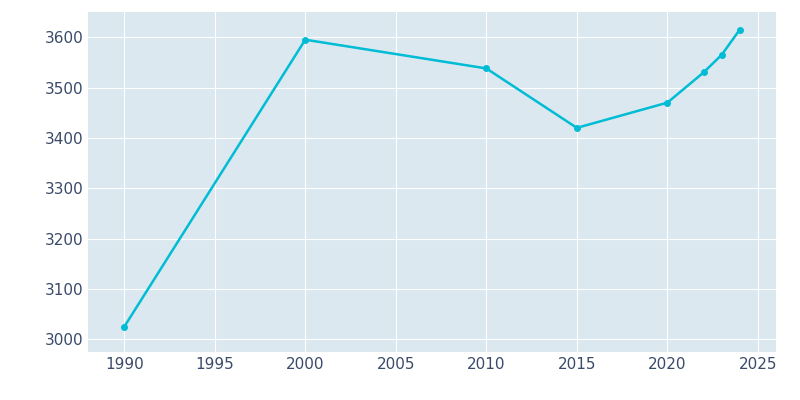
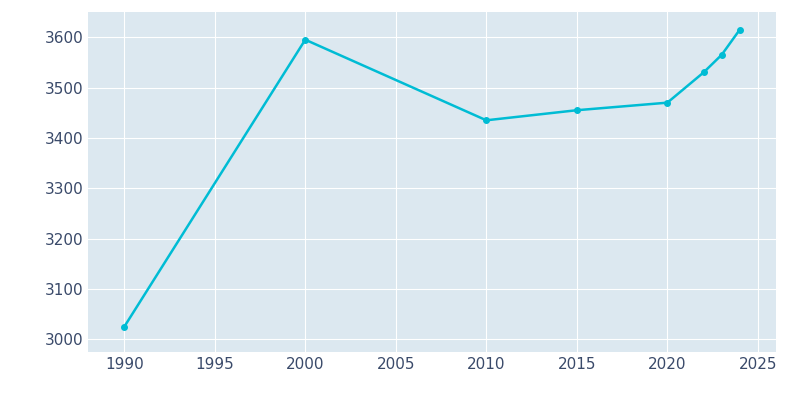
2010: 3538 -> 3435
2015: 3420 -> 3455
